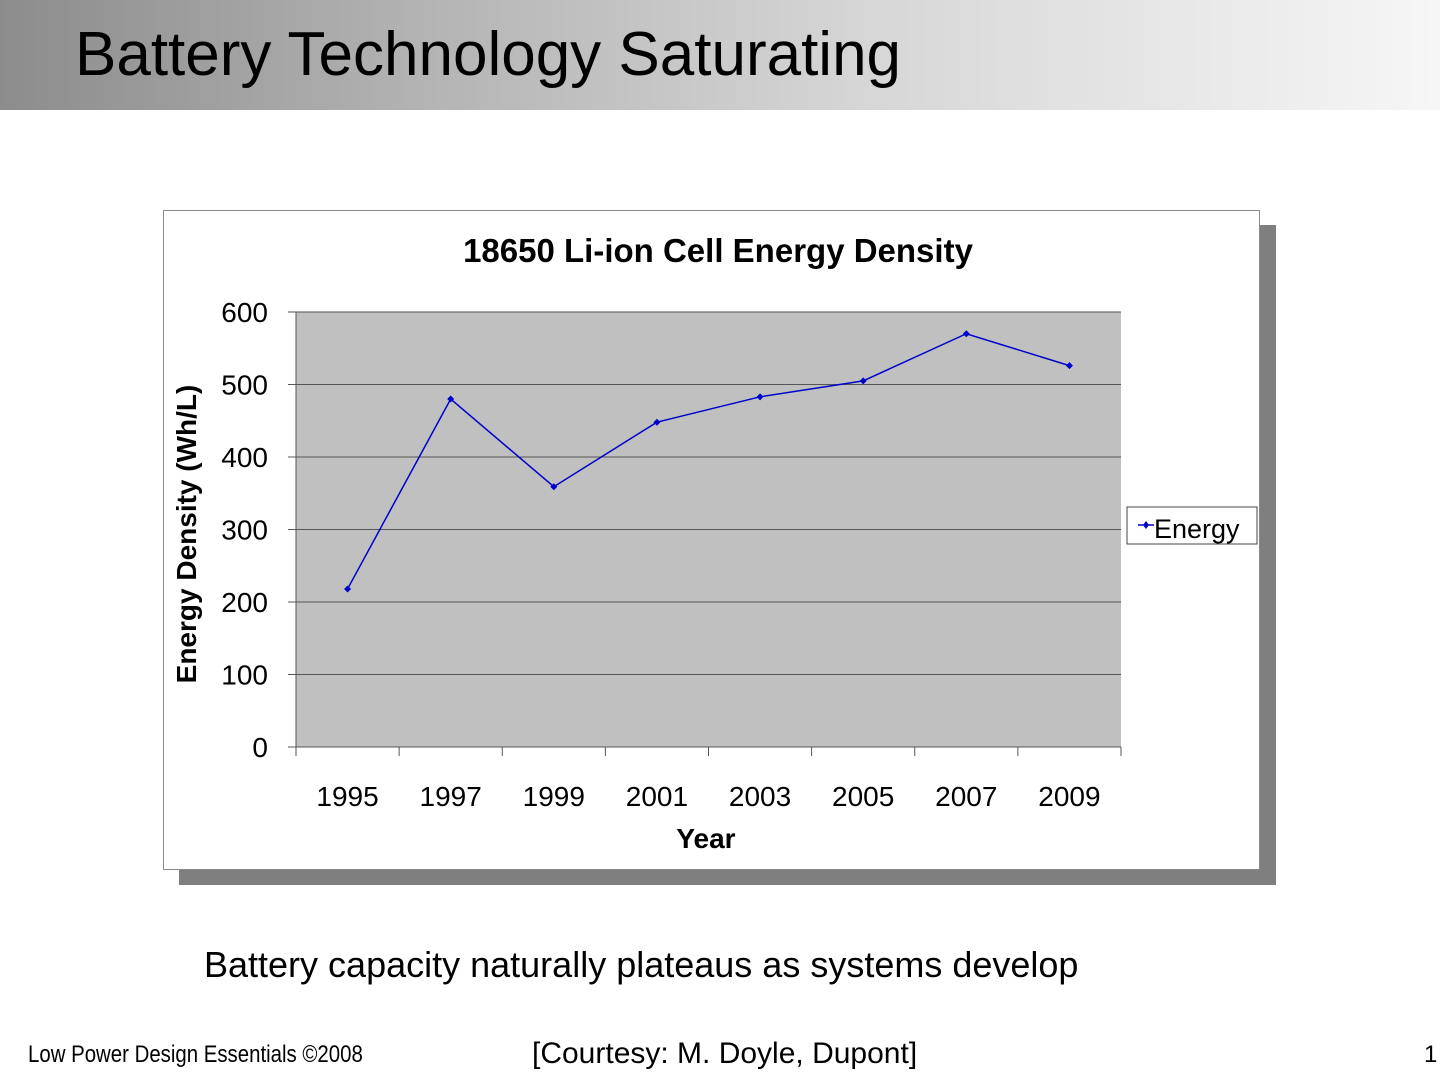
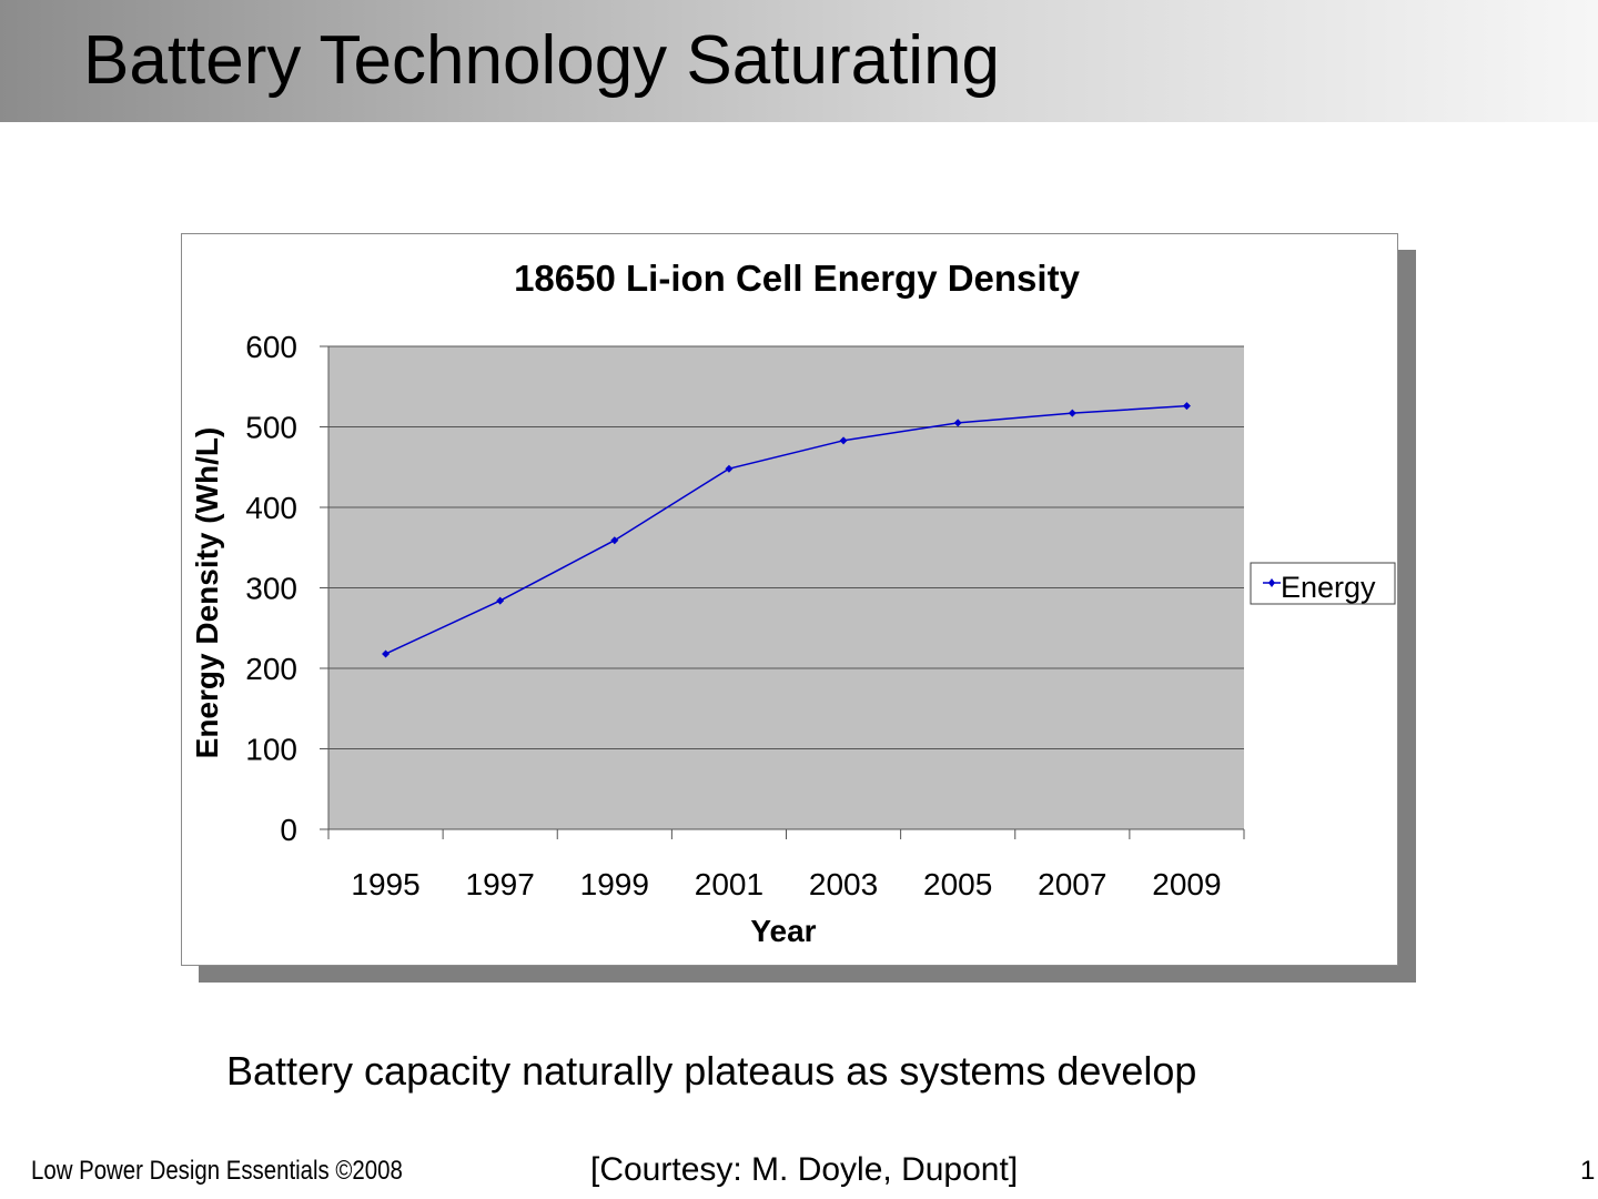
1997: 480 -> 280
2007: 570 -> 520
